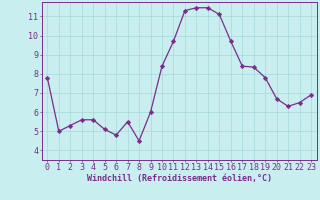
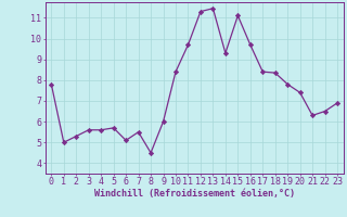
5: 5.1 -> 5.7
6: 4.8 -> 5.1
14: 11.4 -> 9.3
20: 6.7 -> 7.4
